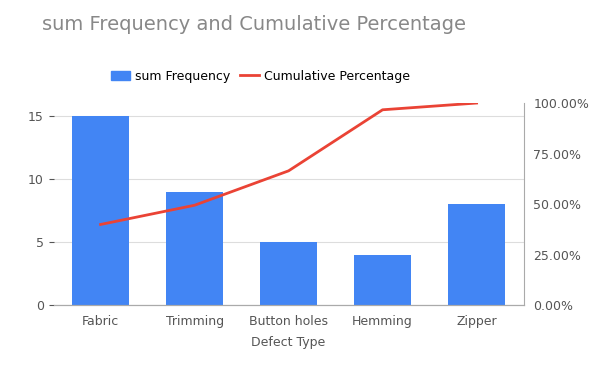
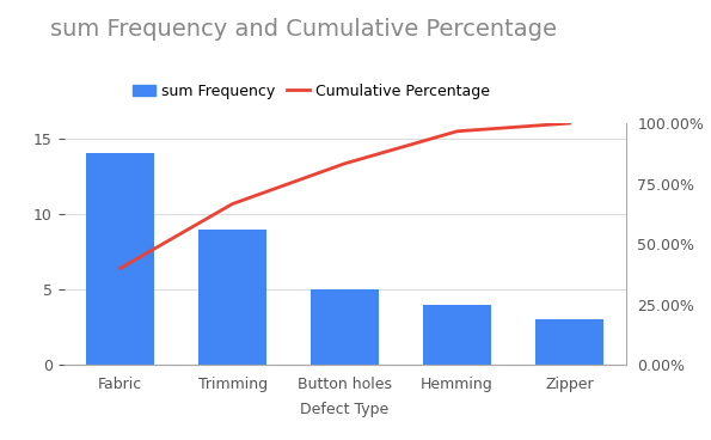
sum Frequency/Fabric: 15 -> 14
Cumulative Percentage/Trimming: 49.5% -> 66.7%
Cumulative Percentage/Button holes: 66.5% -> 83.3%
sum Frequency/Zipper: 8 -> 3
